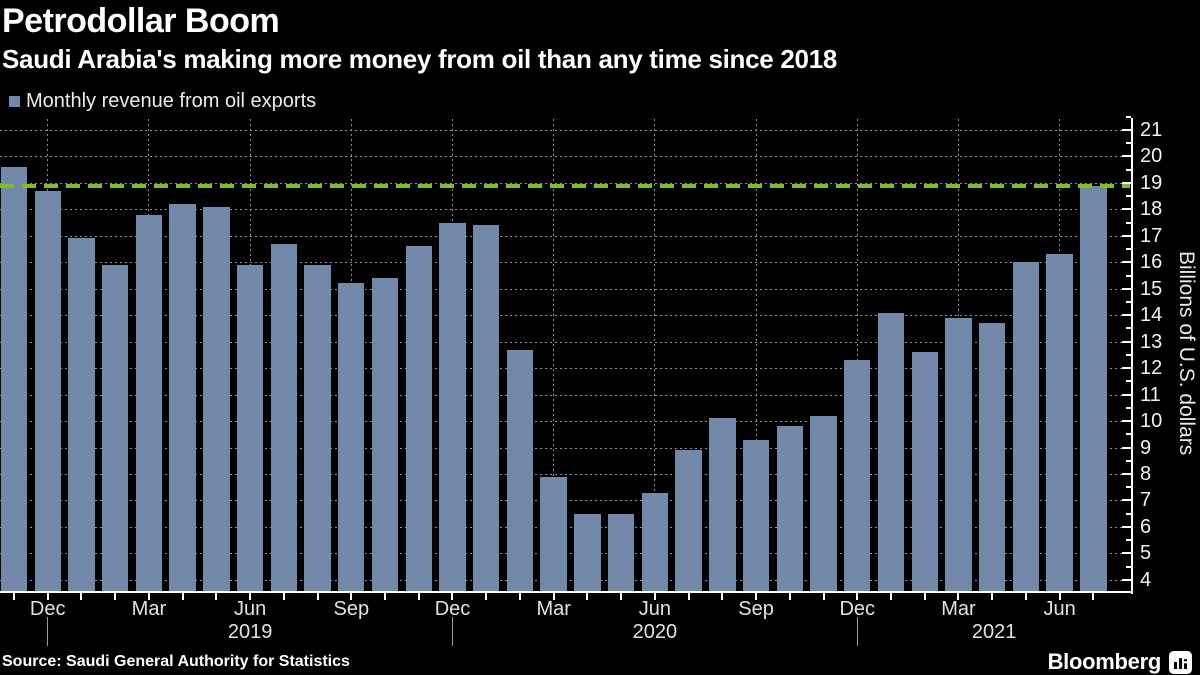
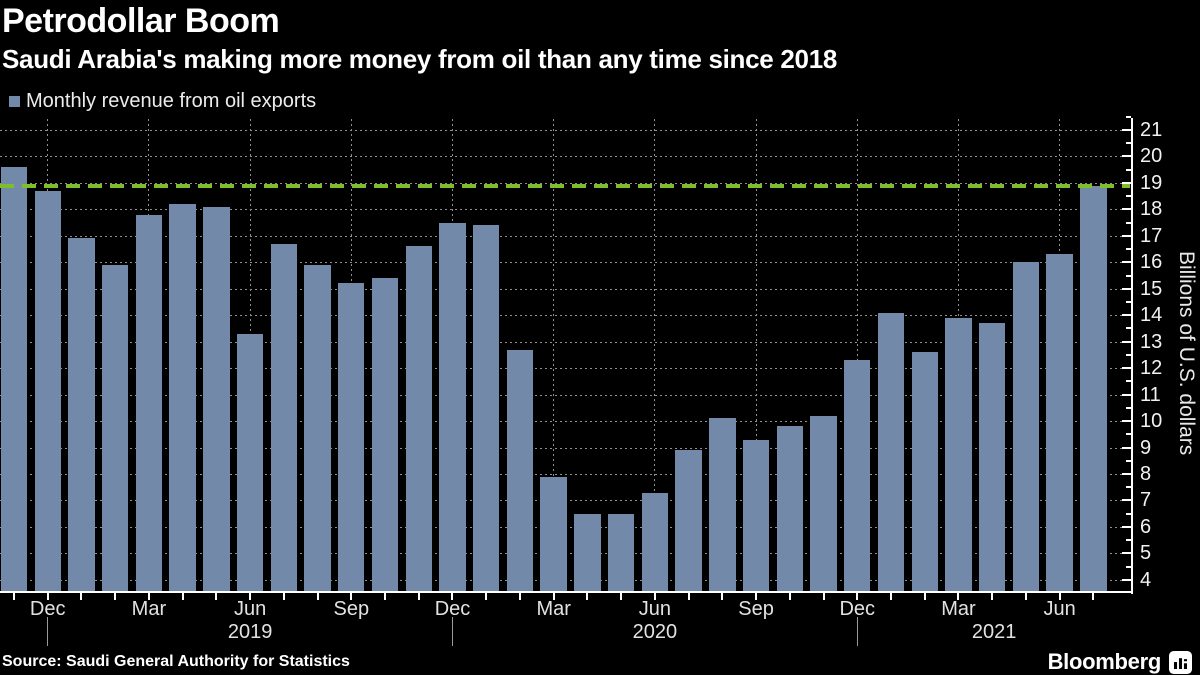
Jun 2019: 15.9 -> 13.3
